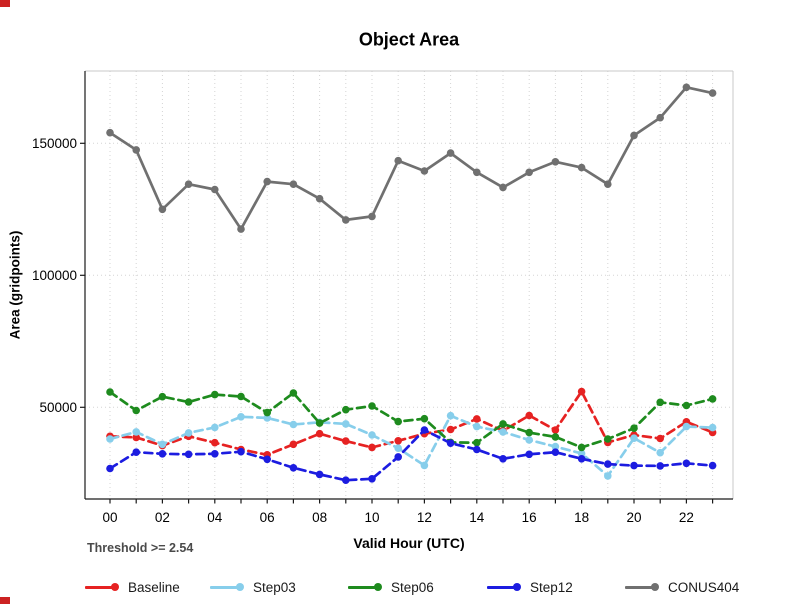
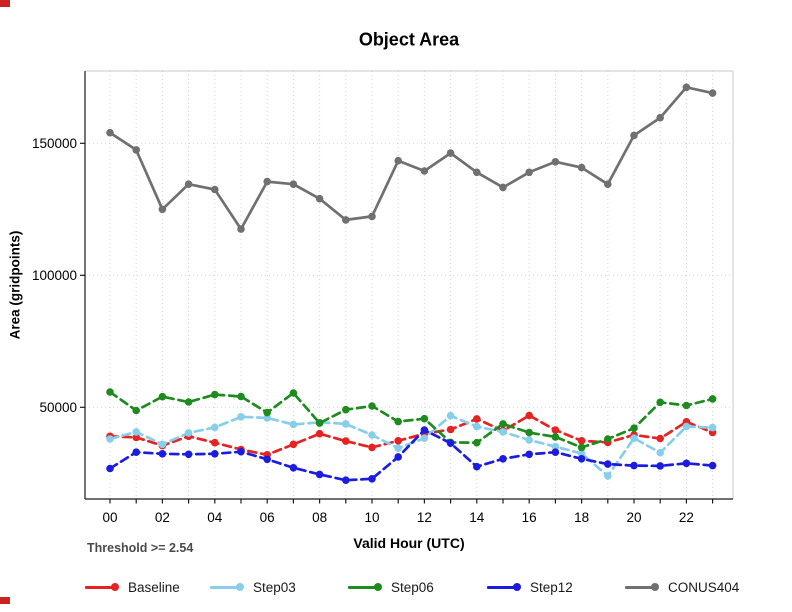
Step03/12: 28000 -> 38000
Step12/14: 34000 -> 28000
Baseline/18: 56000 -> 37000
